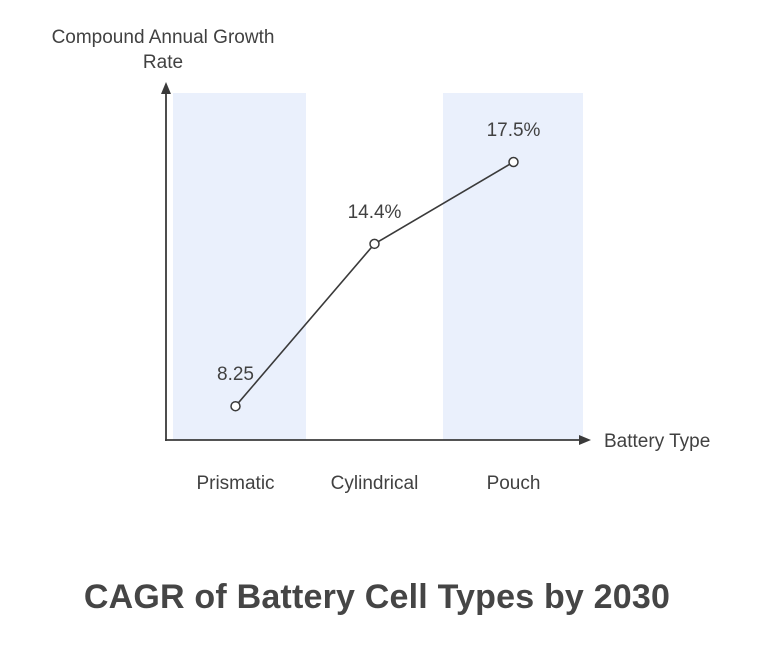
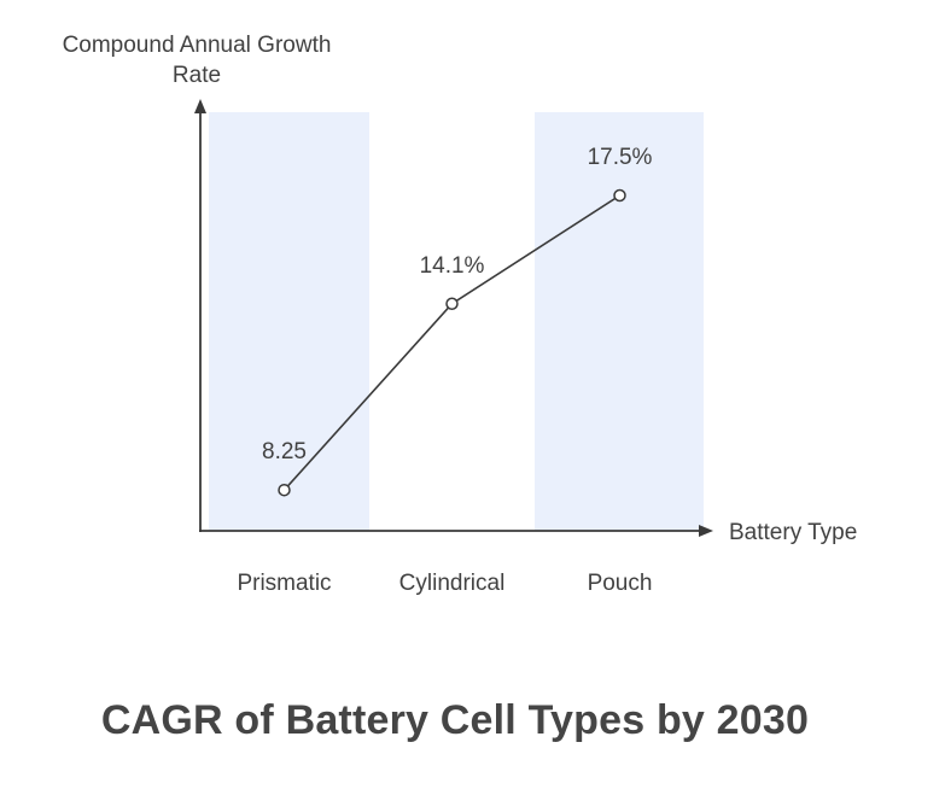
Cylindrical: 14.4% -> 14.1%
